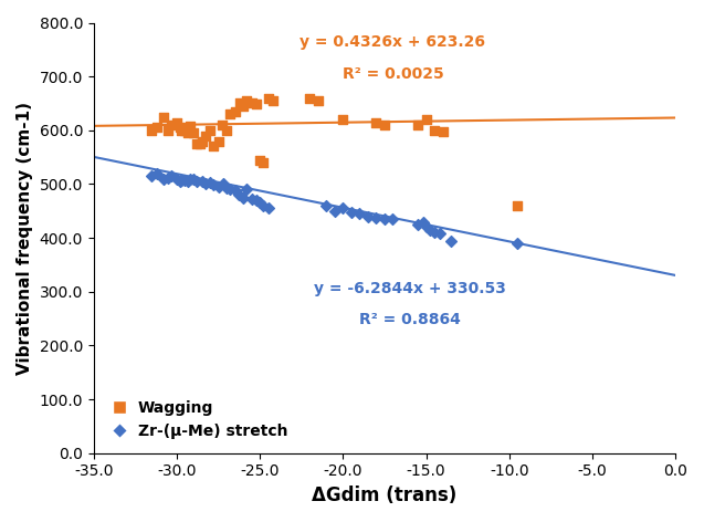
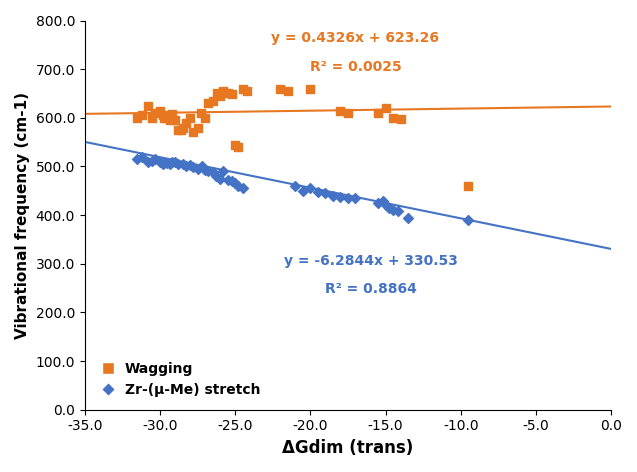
Wagging/-20.0: 620 -> 660
